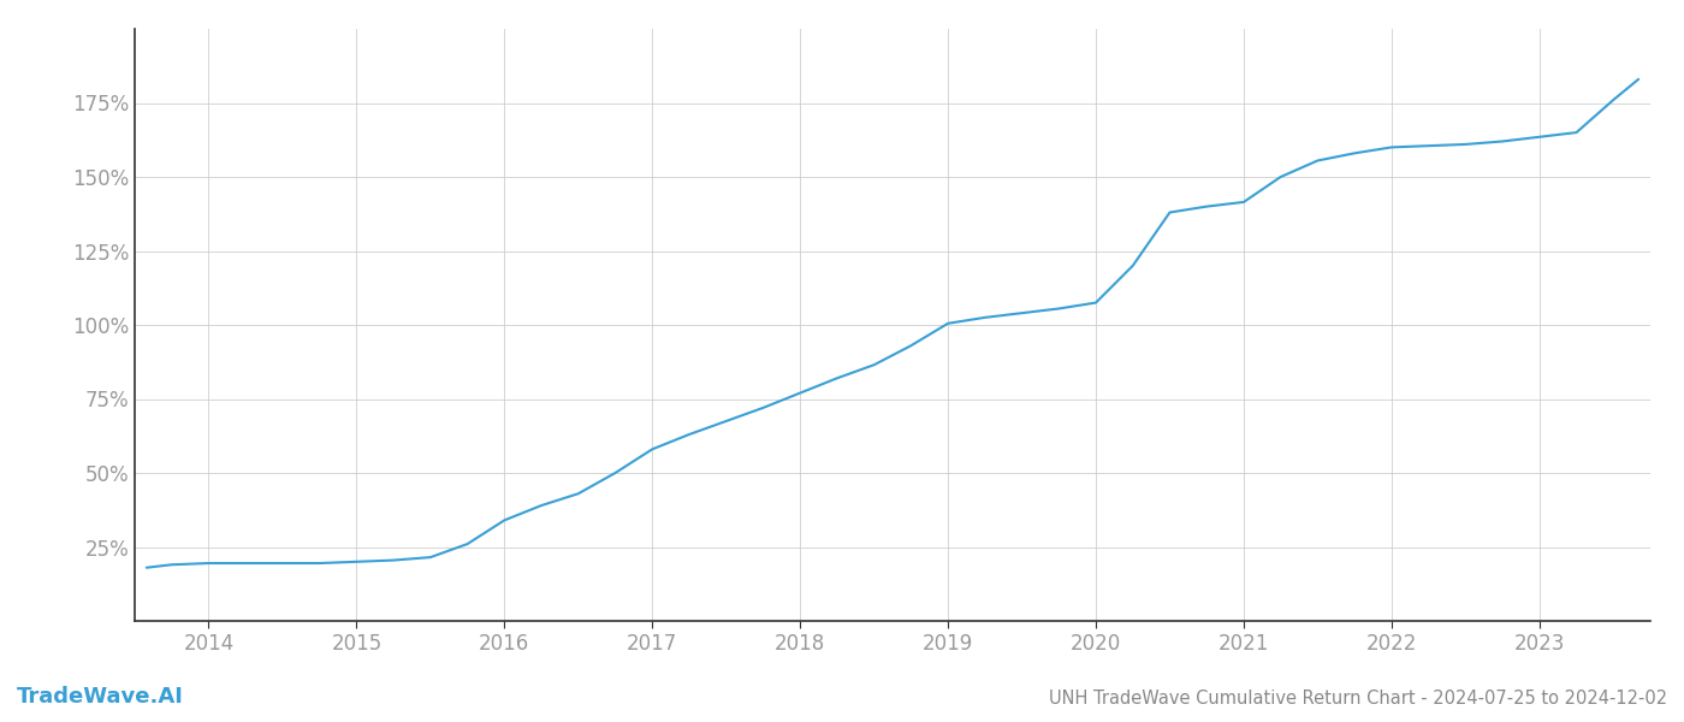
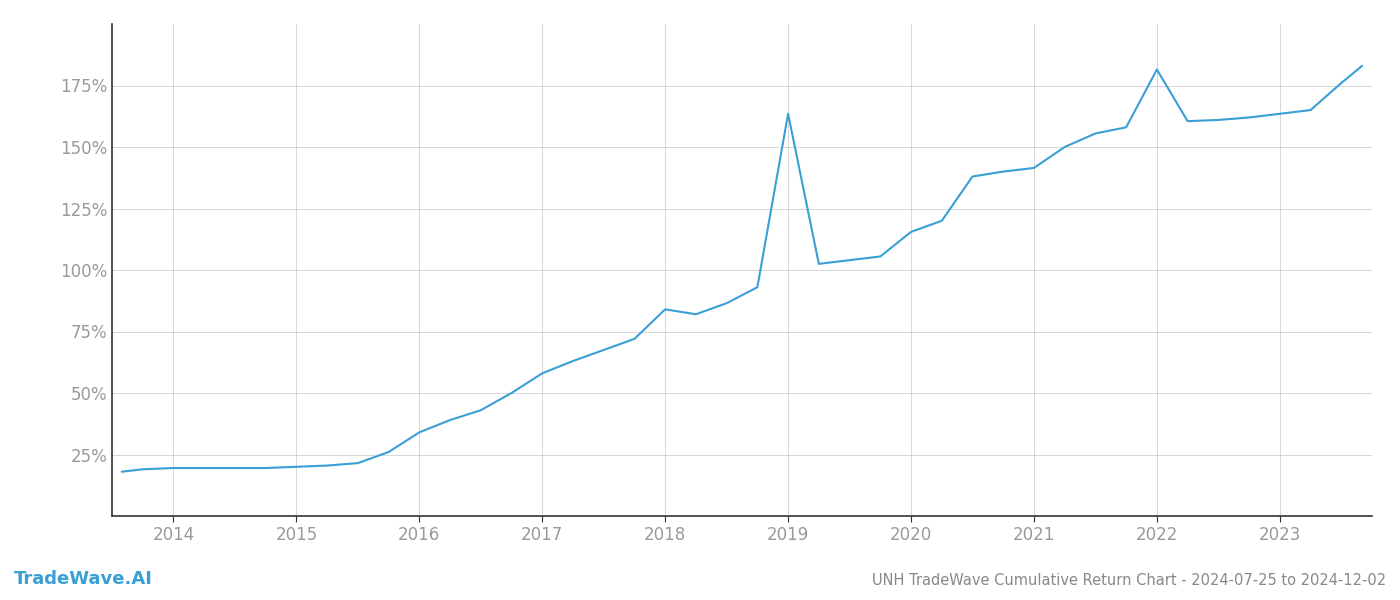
2018: 77.0% -> 84.0%
2019: 100.5% -> 163.5%
2020: 107.5% -> 115.5%
2022: 160.0% -> 181.5%
